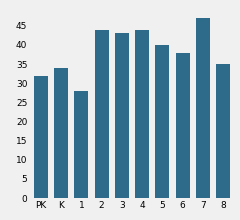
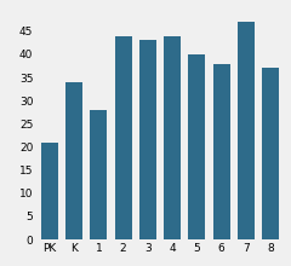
PK: 32 -> 21
8: 35 -> 37
